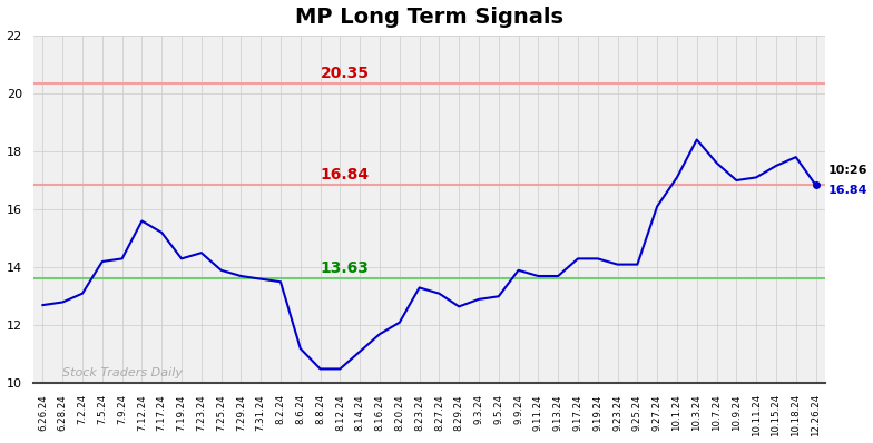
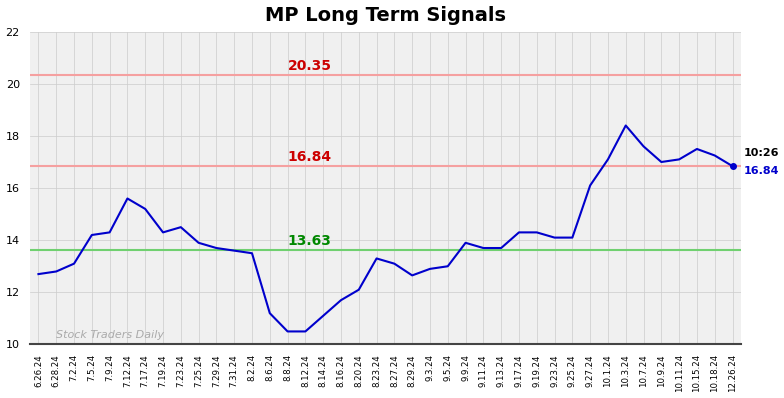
10.18.24: 17.80 -> 17.25
